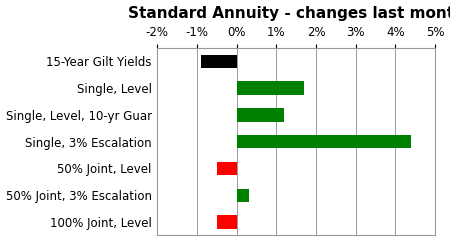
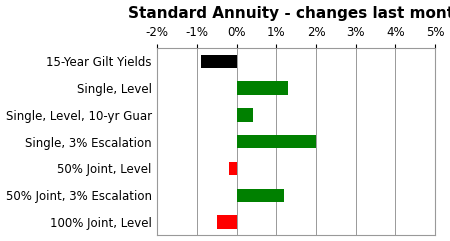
Single, Level: 1.7% -> 1.3%
Single, Level, 10-yr Guar: 1.2% -> 0.4%
Single, 3% Escalation: 4.4% -> 2.0%
50% Joint, Level: -0.5% -> -0.2%
50% Joint, 3% Escalation: 0.3% -> 1.2%
